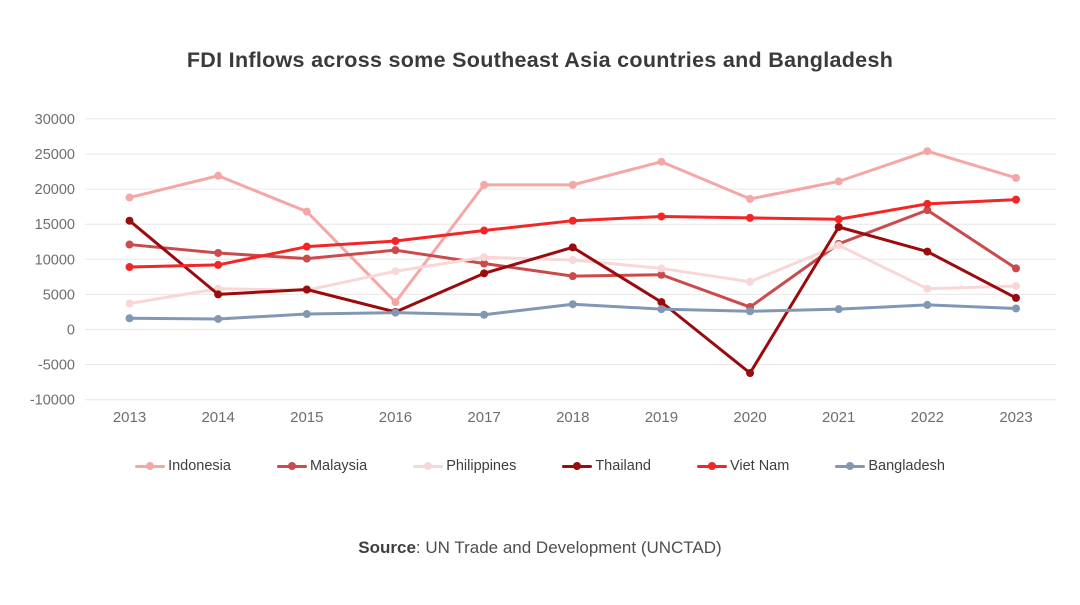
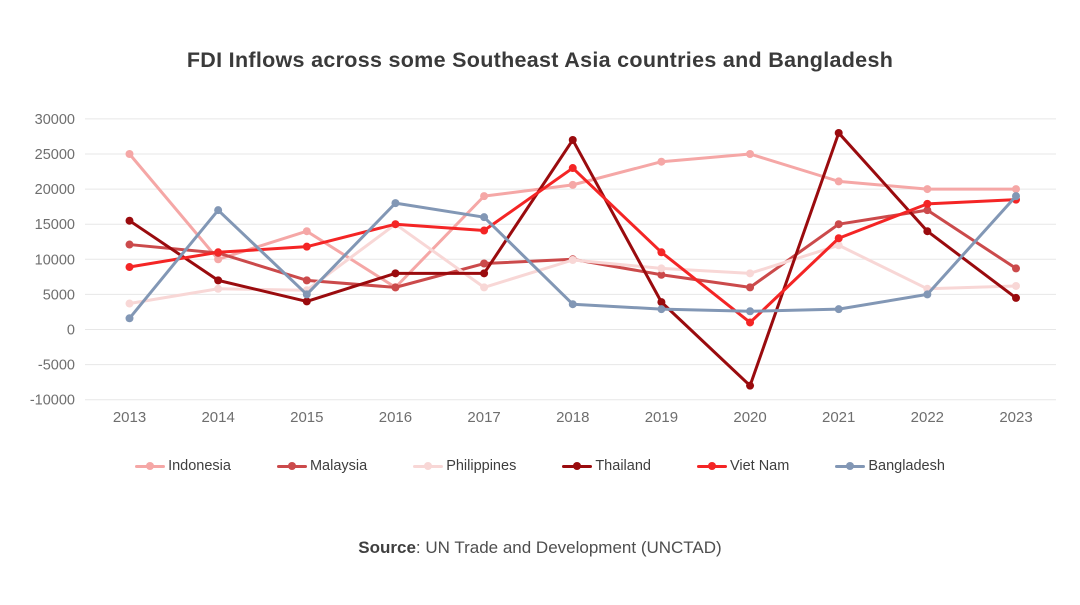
Indonesia/2013: 19000 -> 25000
Indonesia/2014: 22000 -> 10000
Thailand/2014: 5000 -> 7000
Viet Nam/2014: 9000 -> 11000
Bangladesh/2014: 2000 -> 17000
Indonesia/2015: 17000 -> 14000
Malaysia/2015: 10000 -> 7000
Thailand/2015: 6000 -> 4000
Bangladesh/2015: 2000 -> 5000
Indonesia/2016: 4000 -> 6000
Malaysia/2016: 11000 -> 6000
Philippines/2016: 8000 -> 15000
Thailand/2016: 2000 -> 8000
Viet Nam/2016: 13000 -> 15000
Bangladesh/2016: 2000 -> 18000
Indonesia/2017: 21000 -> 19000
Philippines/2017: 10000 -> 6000
Bangladesh/2017: 2000 -> 16000
Malaysia/2018: 8000 -> 10000
Thailand/2018: 12000 -> 27000
Viet Nam/2018: 16000 -> 23000
Viet Nam/2019: 16000 -> 11000
Indonesia/2020: 19000 -> 25000
Malaysia/2020: 3000 -> 6000
Philippines/2020: 7000 -> 8000
Thailand/2020: -6000 -> -8000
Viet Nam/2020: 16000 -> 1000
Malaysia/2021: 12000 -> 15000
Thailand/2021: 15000 -> 28000
Viet Nam/2021: 16000 -> 13000
Indonesia/2022: 25000 -> 20000
Thailand/2022: 11000 -> 14000
Bangladesh/2022: 4000 -> 5000
Indonesia/2023: 22000 -> 20000
Bangladesh/2023: 3000 -> 19000
